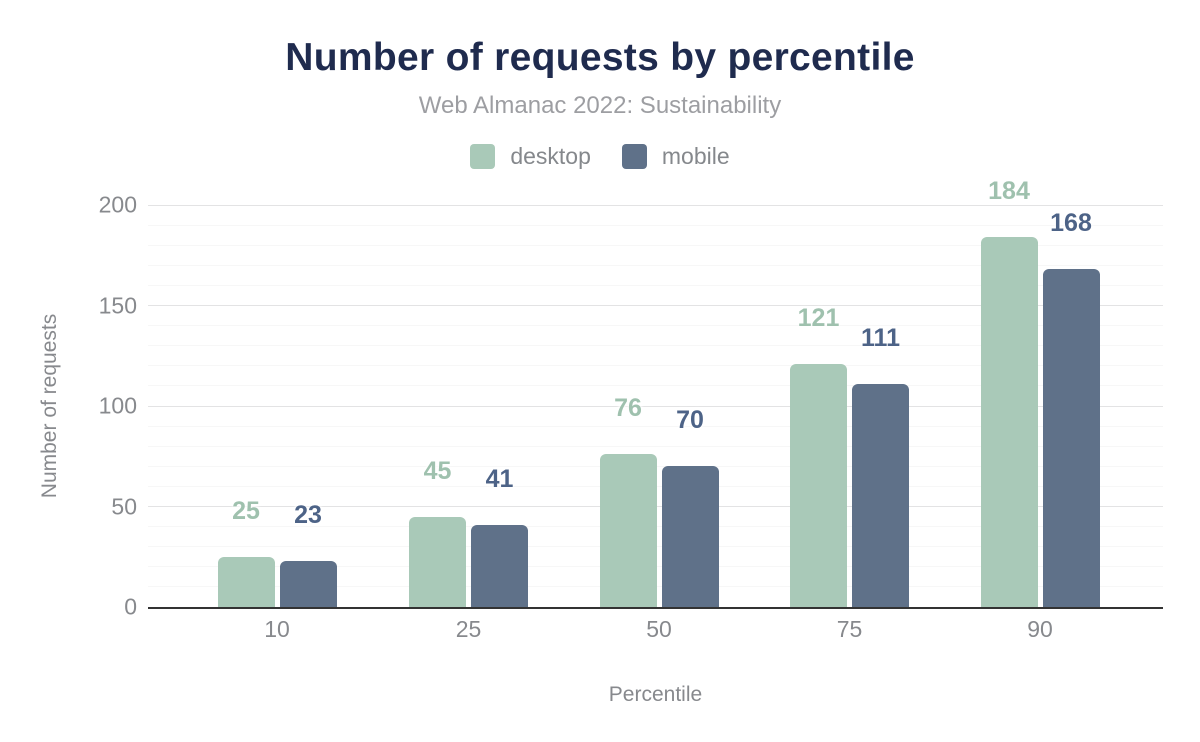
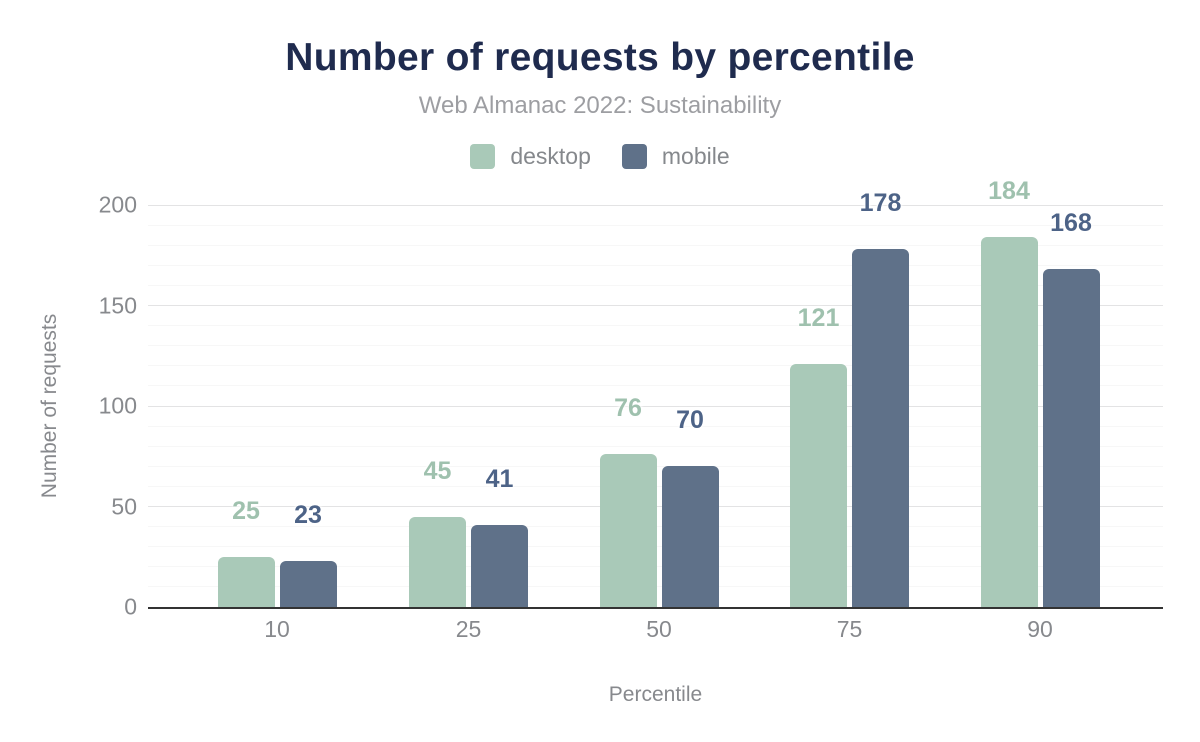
mobile/75: 111 -> 178
